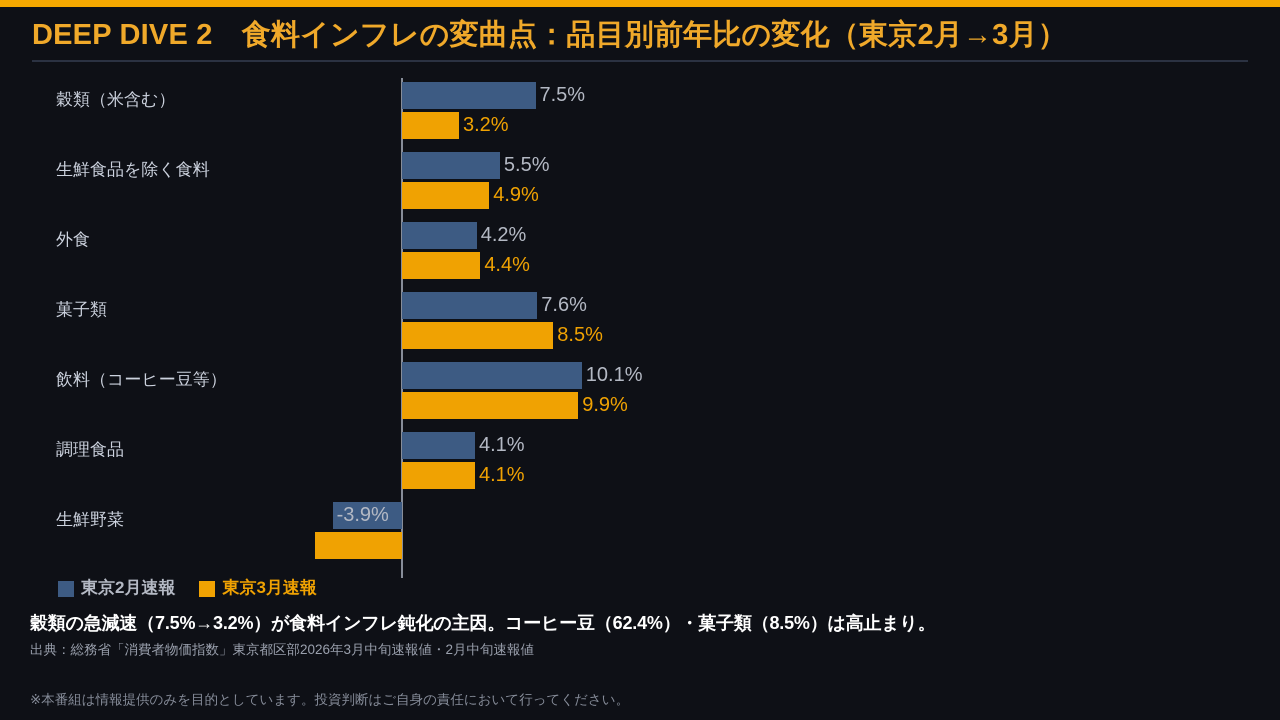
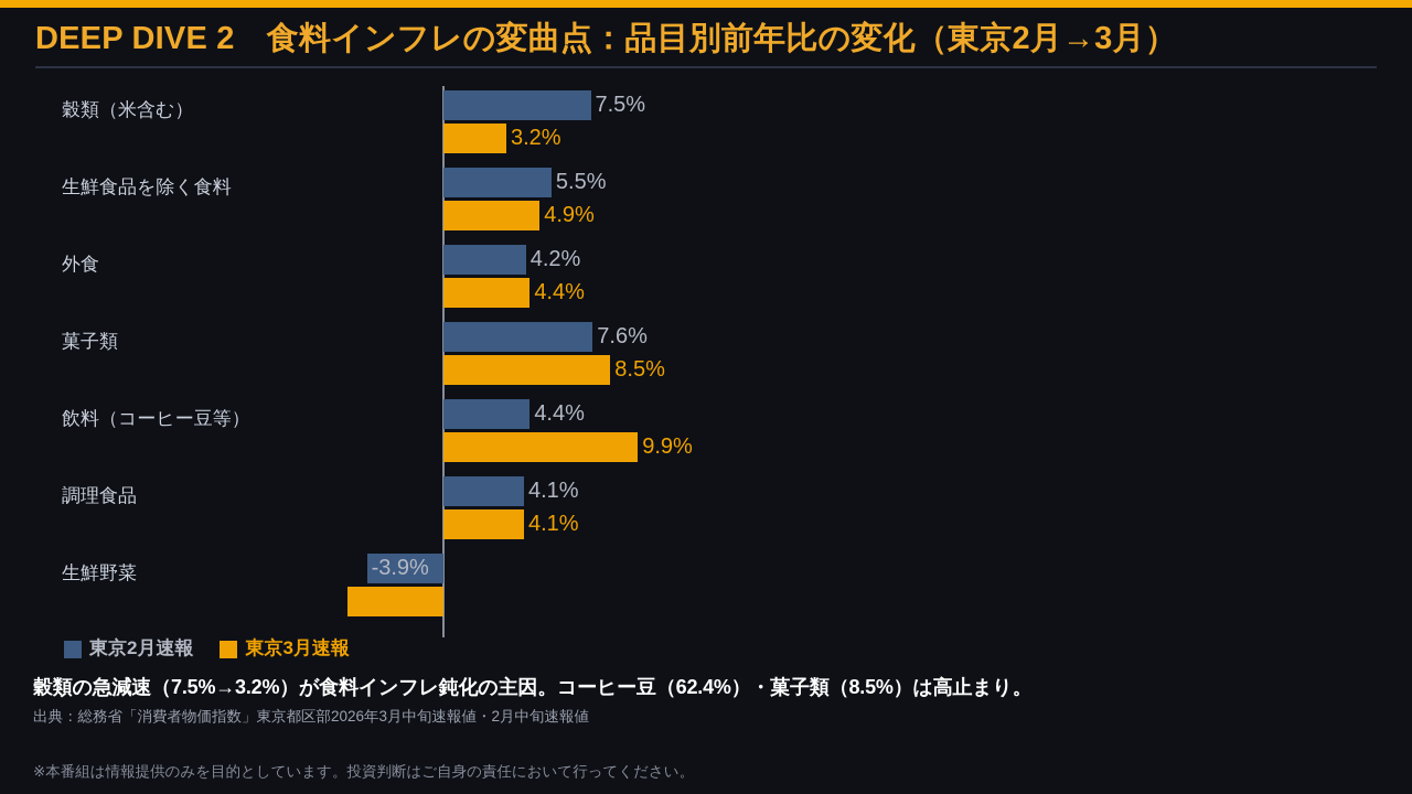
東京2月速報/飲料（コーヒー豆等）: 10.1% -> 4.4%
